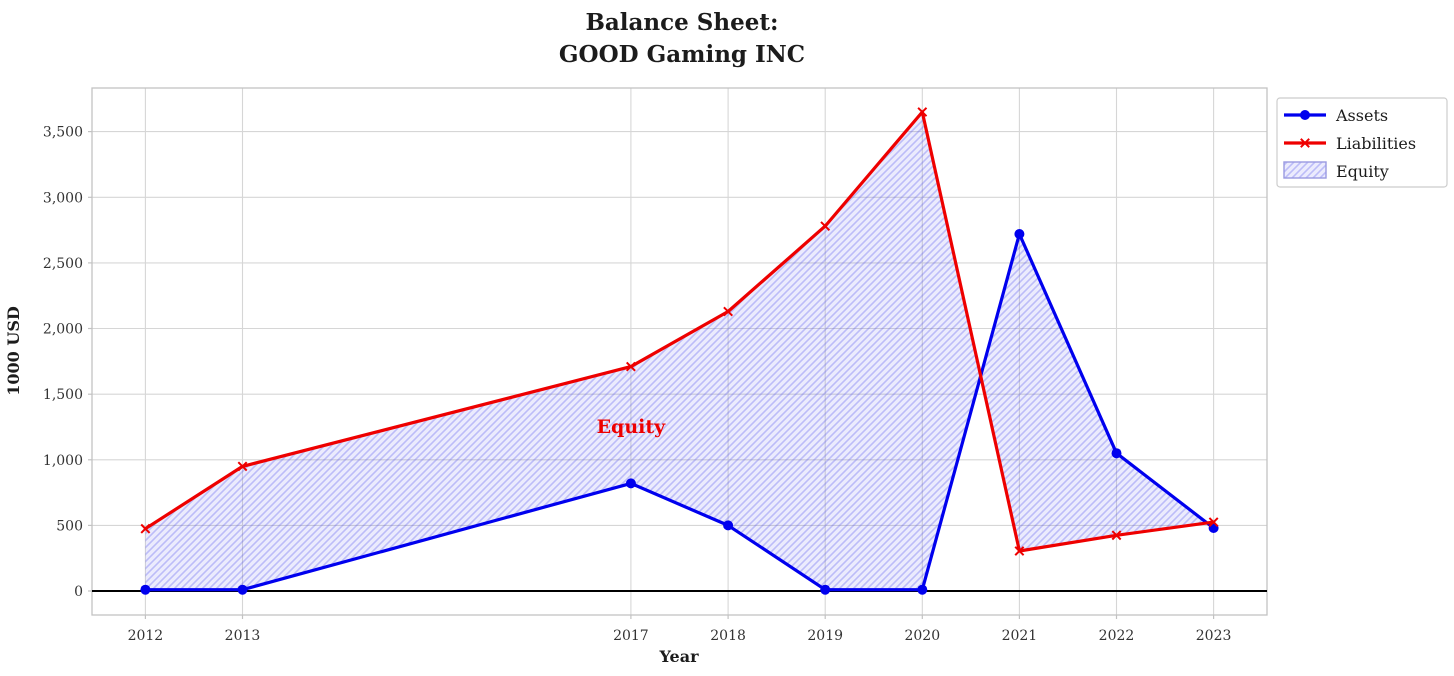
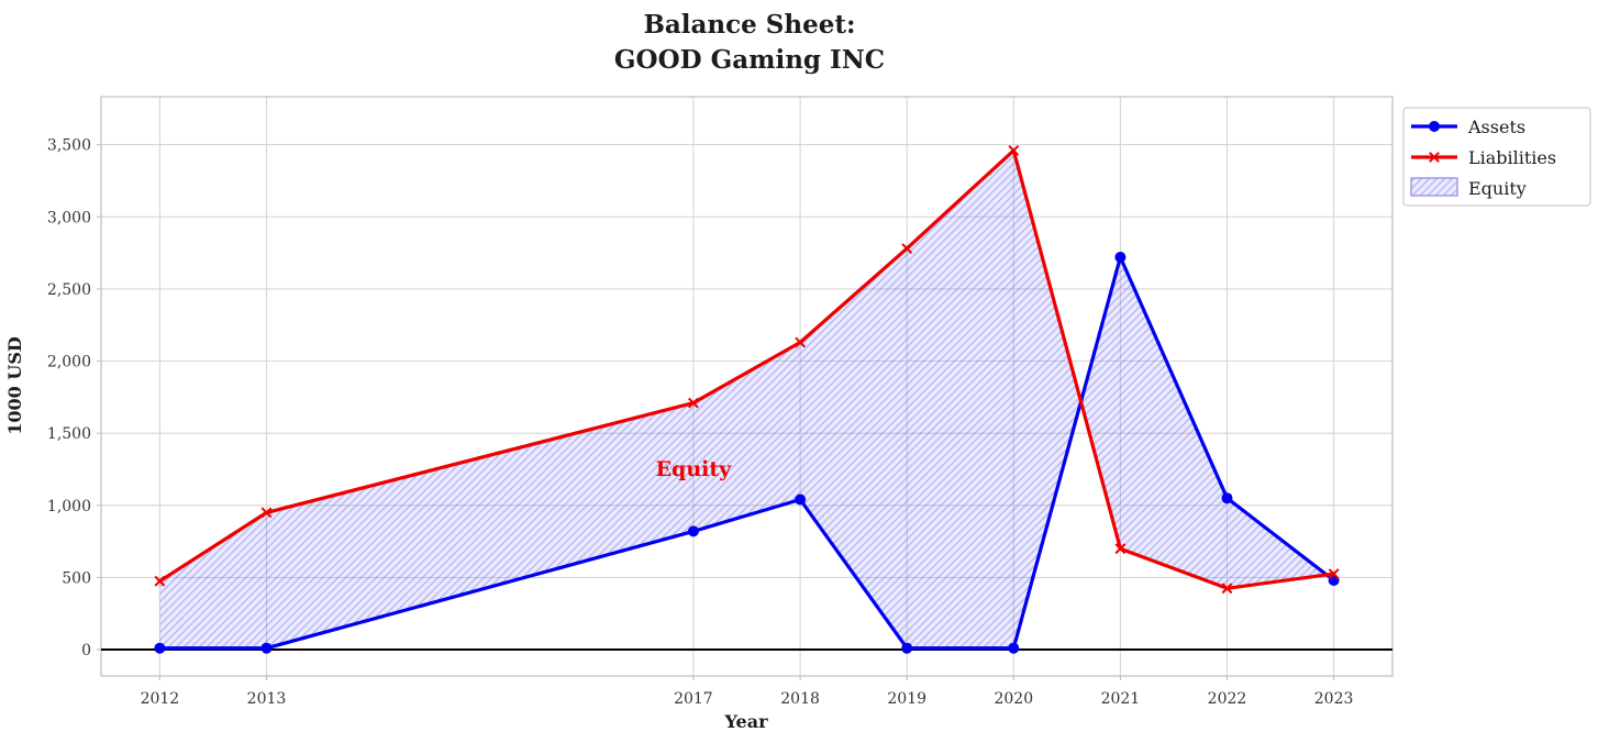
Assets/2018: 500 -> 1040
Liabilities/2020: 3650 -> 3460
Liabilities/2021: 300 -> 700
